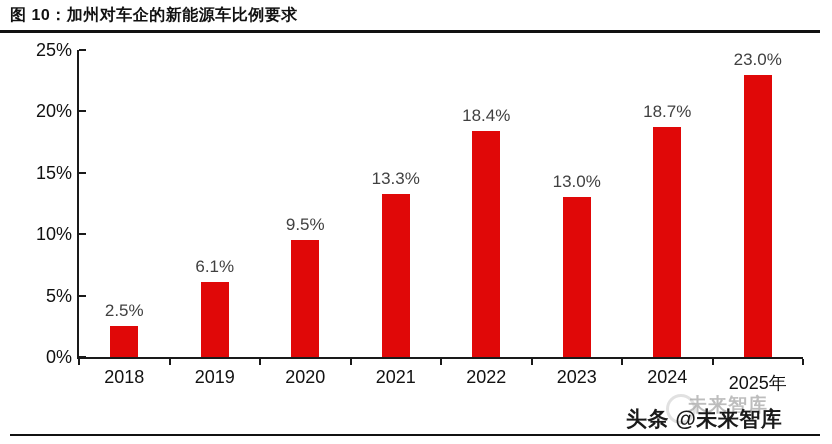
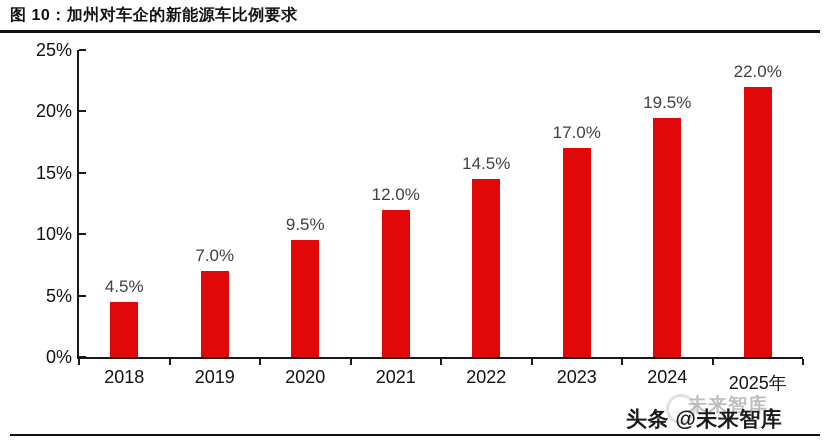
2018: 2.5% -> 4.5%
2019: 6.1% -> 7.0%
2021: 13.3% -> 12.0%
2022: 18.4% -> 14.5%
2023: 13.0% -> 17.0%
2024: 18.7% -> 19.5%
2025年: 23.0% -> 22.0%
